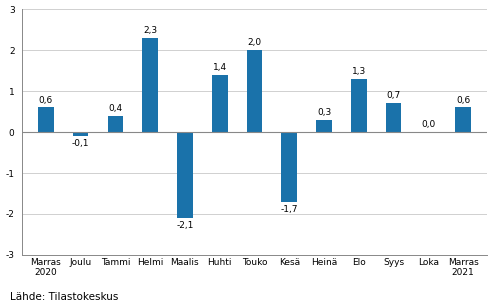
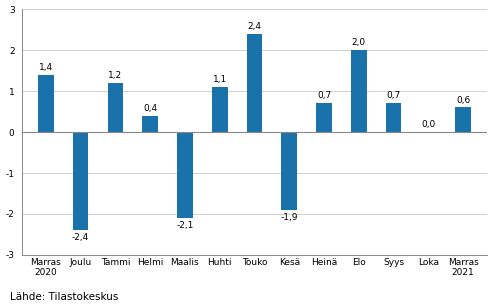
Marras 2020: 0,6 -> 1,4
Joulu: -0,1 -> -2,4
Tammi: 0,4 -> 1,2
Helmi: 2,3 -> 0,4
Huhti: 1,4 -> 1,1
Touko: 2,0 -> 2,4
Kesä: -1,7 -> -1,9
Heinä: 0,3 -> 0,7
Elo: 1,3 -> 2,0
